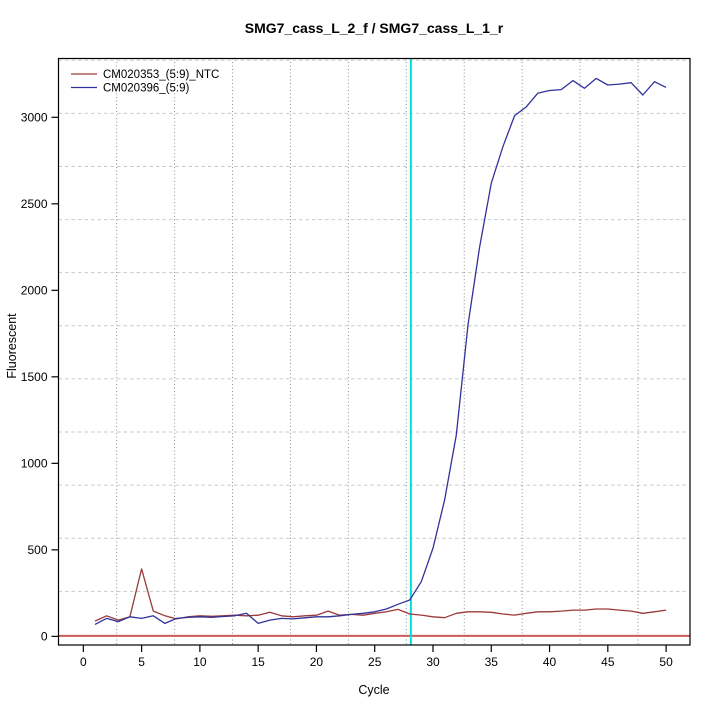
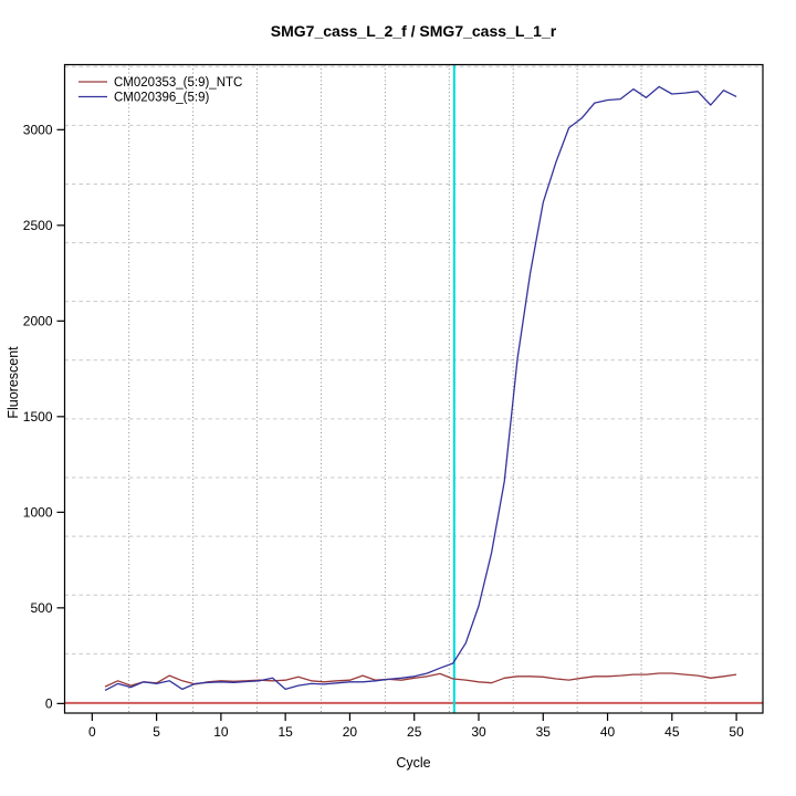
CM020353_(5:9)_NTC/5: 390 -> 110
